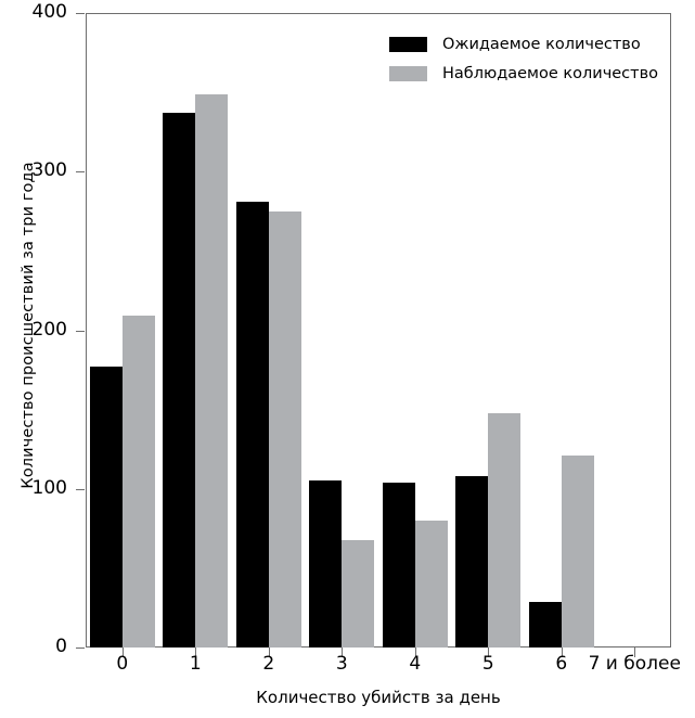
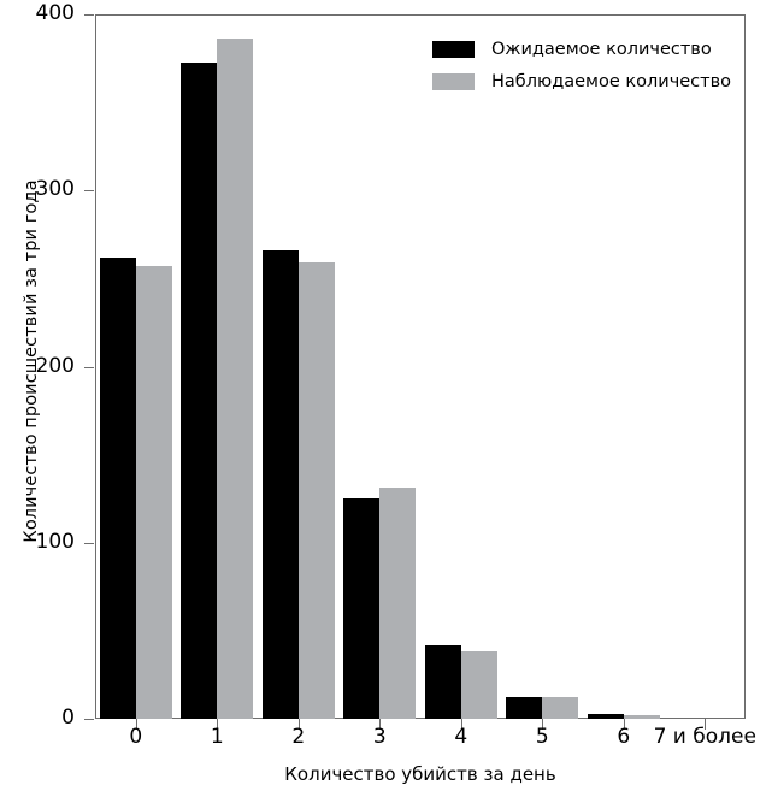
Ожидаемое количество/0: 177 -> 262
Наблюдаемое количество/0: 209 -> 257
Ожидаемое количество/1: 337 -> 373
Наблюдаемое количество/1: 349 -> 386
Ожидаемое количество/2: 281 -> 266
Наблюдаемое количество/2: 275 -> 259
Ожидаемое количество/3: 105 -> 125
Наблюдаемое количество/3: 68 -> 131
Ожидаемое количество/4: 104 -> 42
Наблюдаемое количество/4: 80 -> 38
Ожидаемое количество/5: 108 -> 12
Наблюдаемое количество/5: 148 -> 12
Ожидаемое количество/6: 29 -> 3
Наблюдаемое количество/6: 121 -> 2
